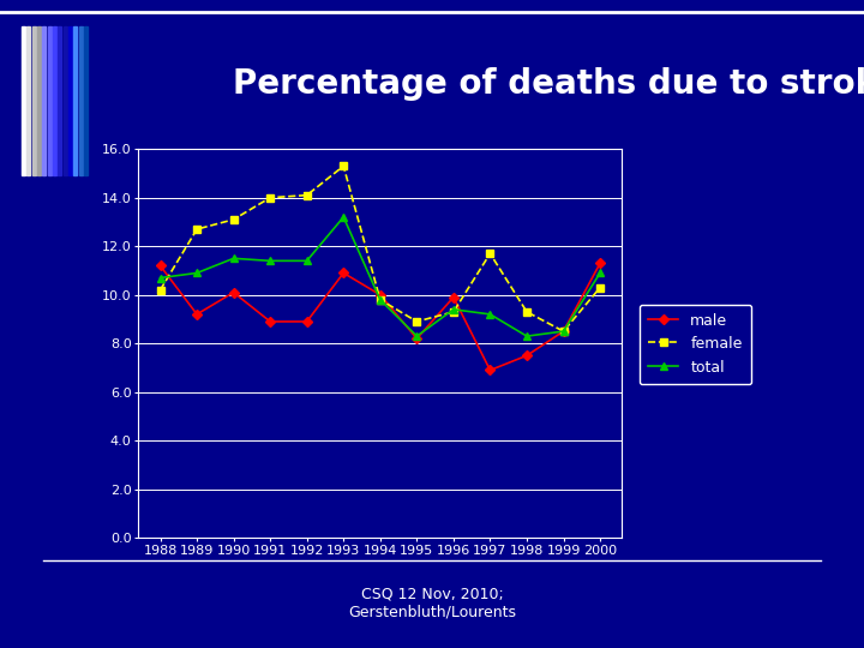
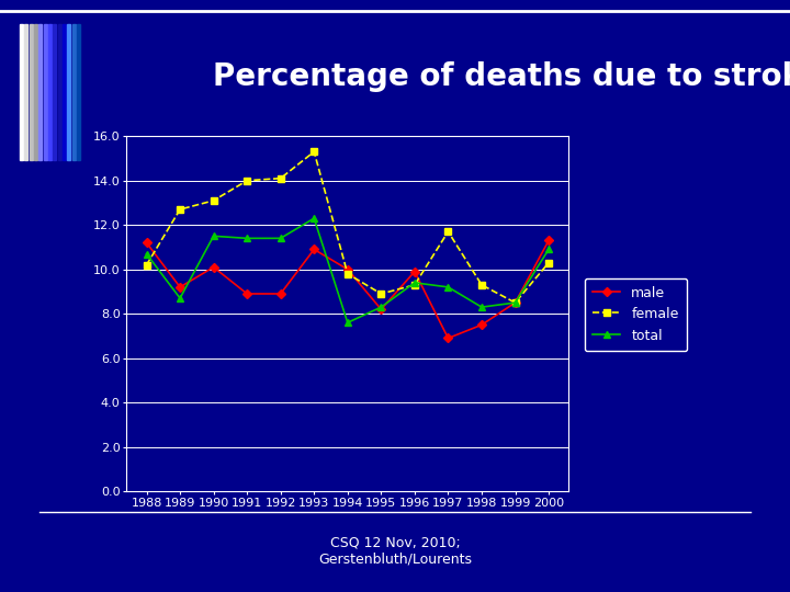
total/1989: 10.9 -> 8.7
total/1993: 13.2 -> 12.3
total/1994: 9.8 -> 7.6
